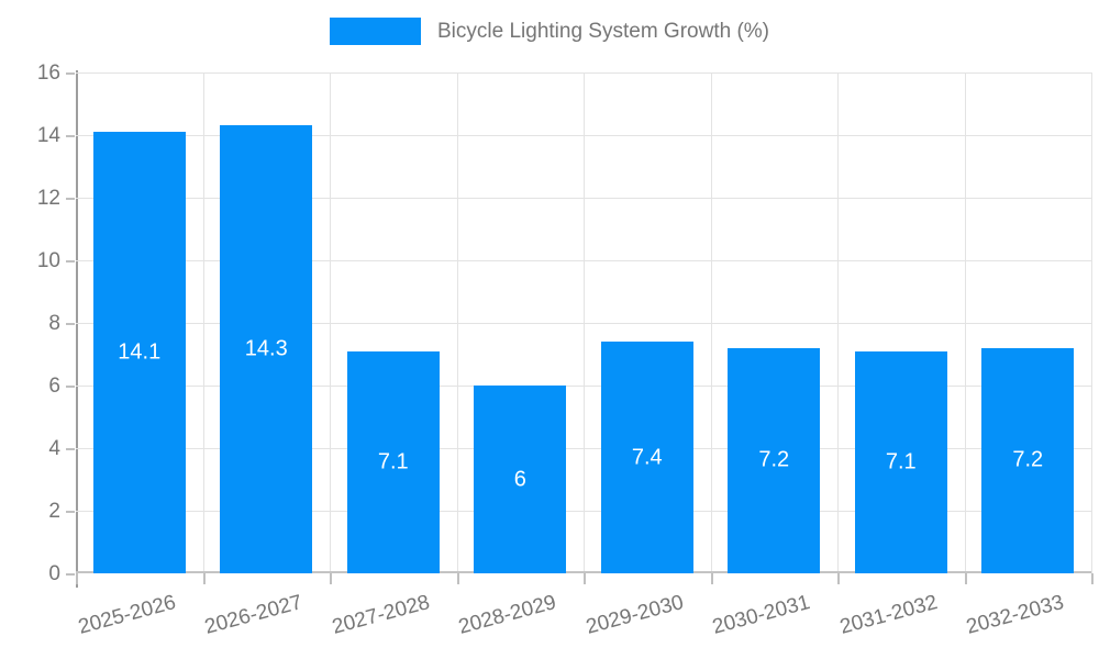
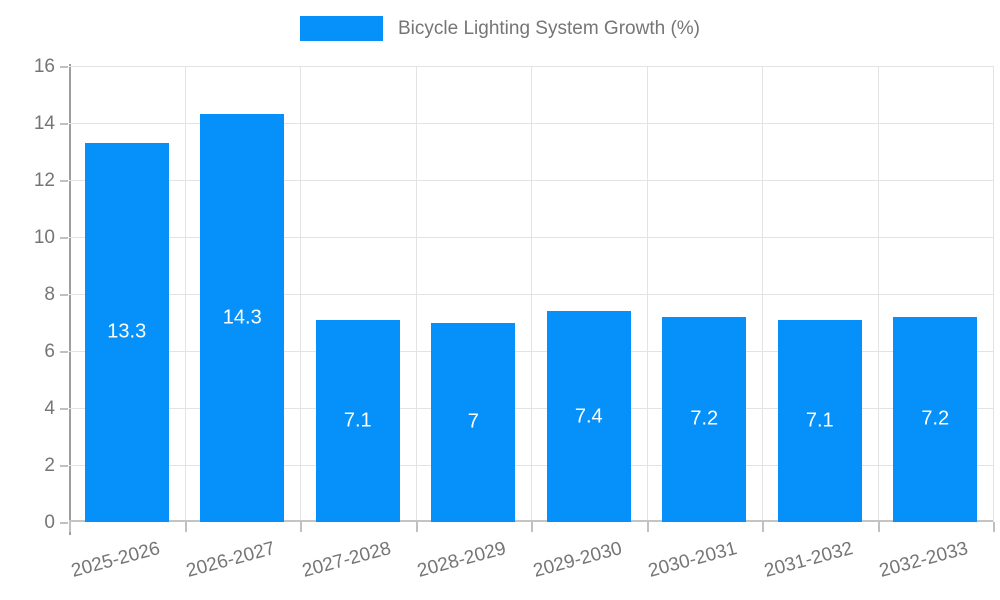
2025-2026: 14.1 -> 13.3
2028-2029: 6 -> 7
